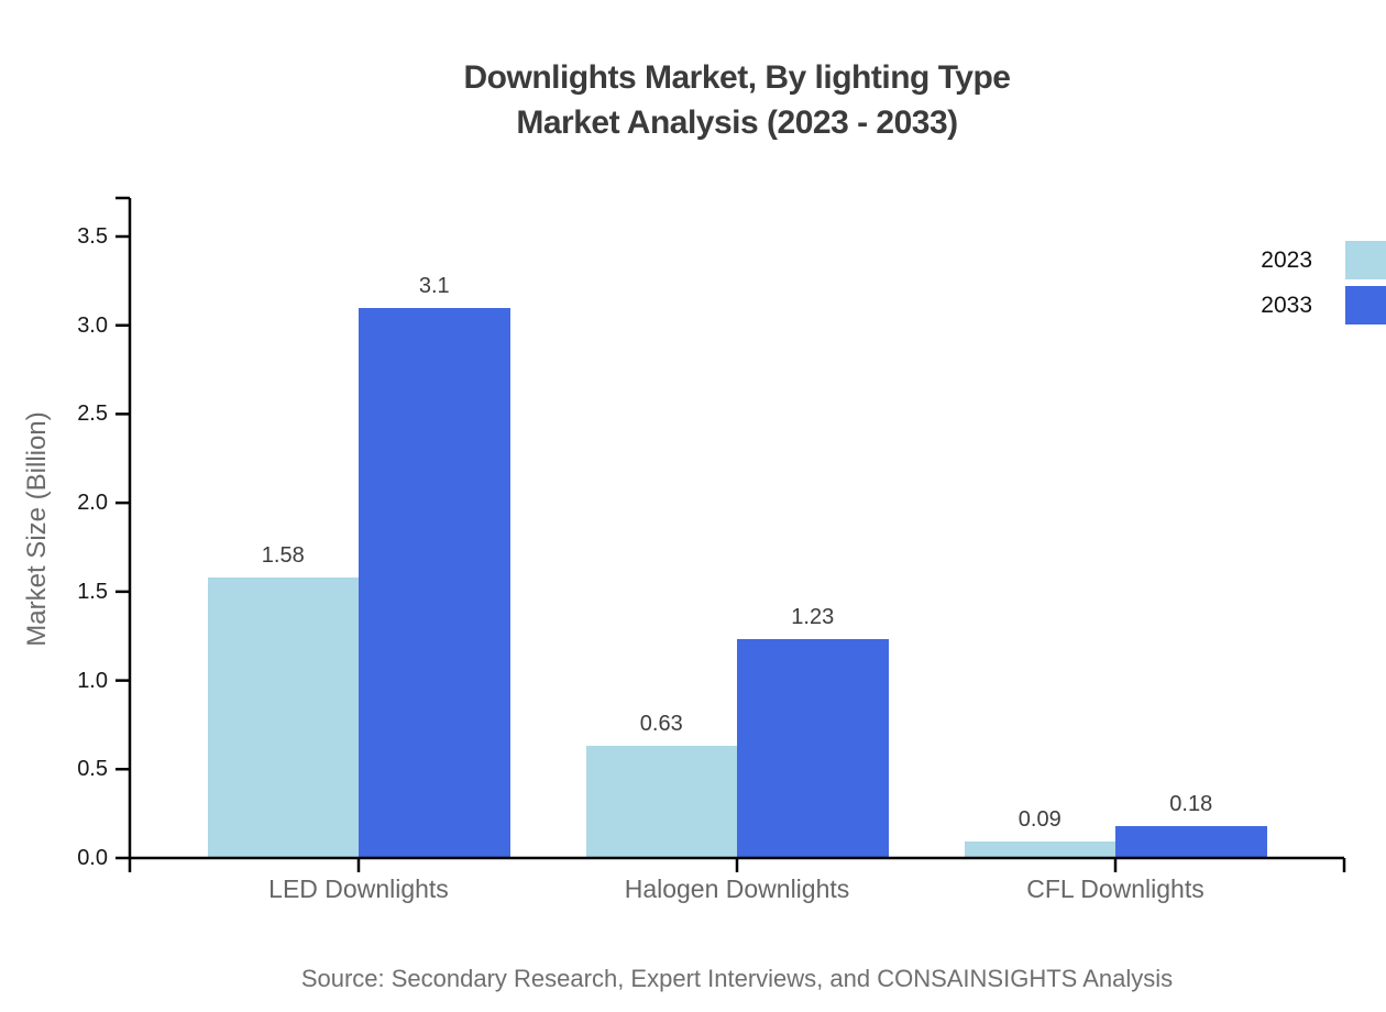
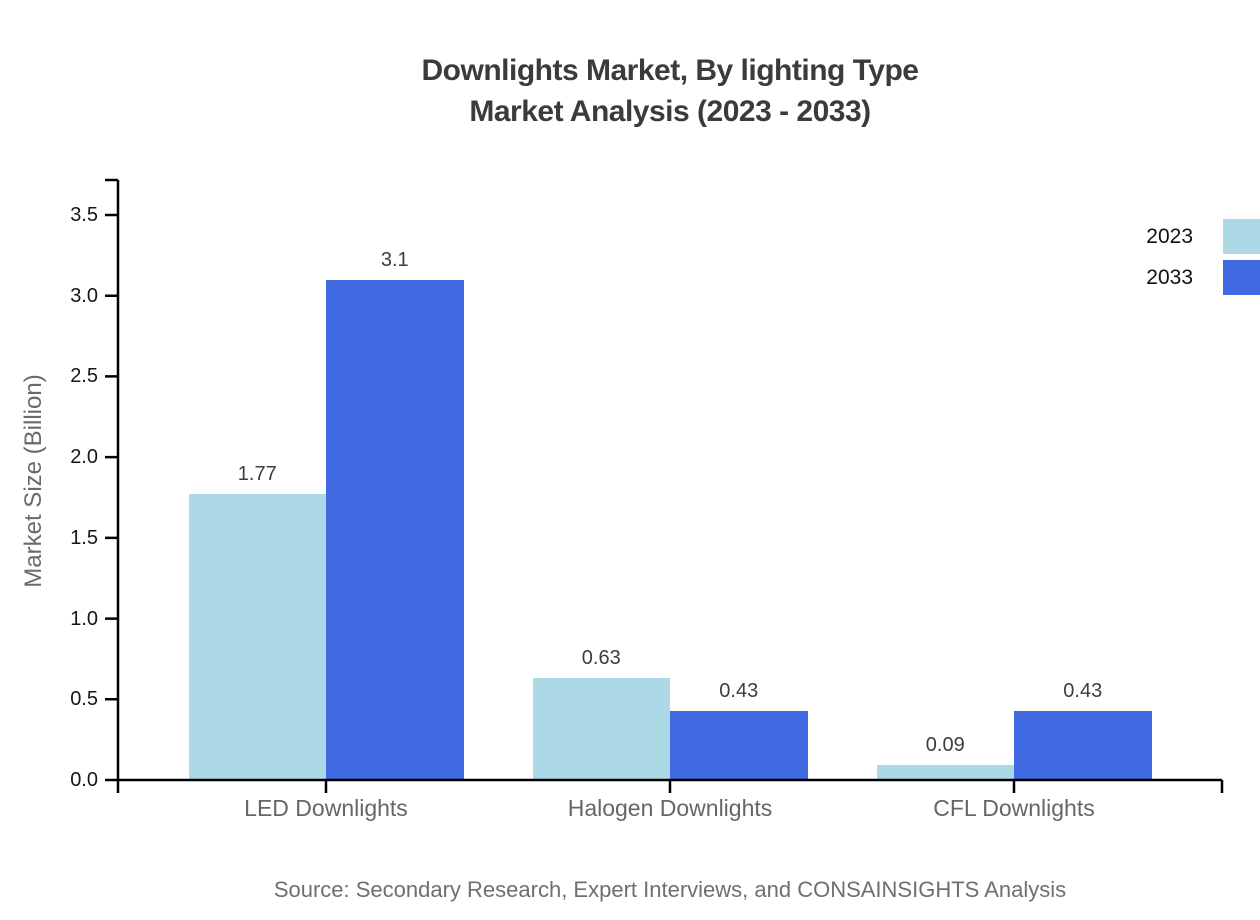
2023/LED Downlights: 1.58 -> 1.77
2033/Halogen Downlights: 1.23 -> 0.43
2033/CFL Downlights: 0.18 -> 0.43
